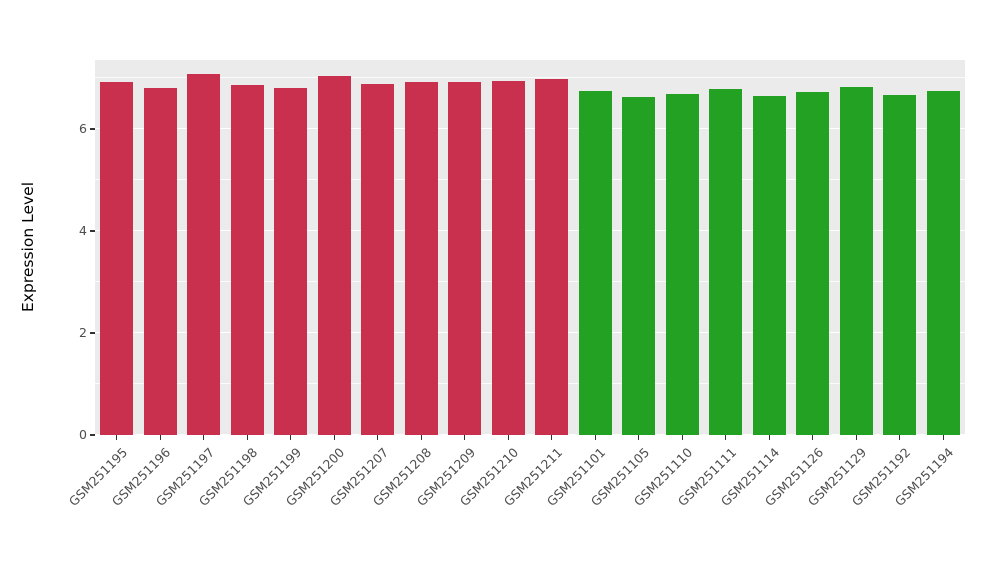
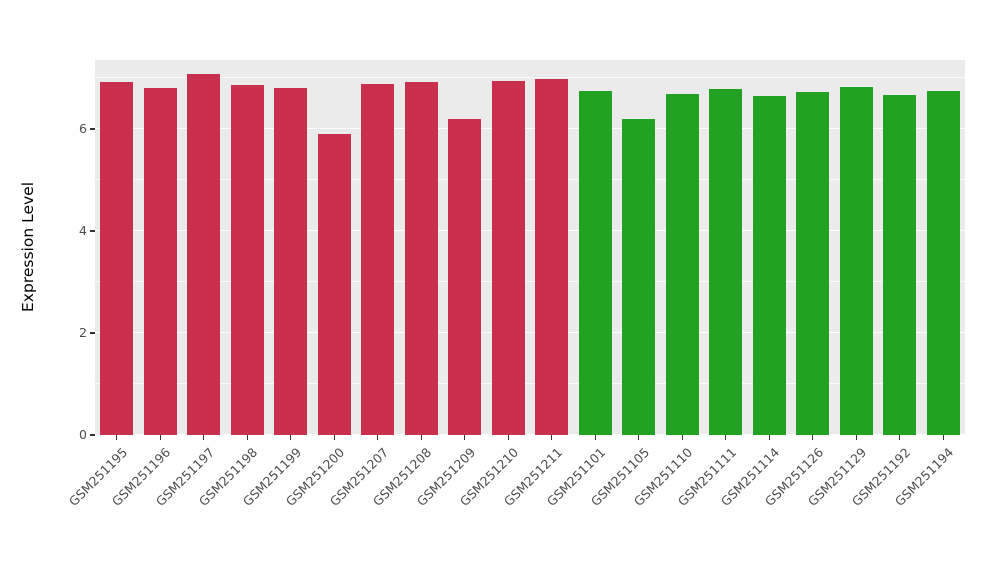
GSM251200: 7.0 -> 5.9
GSM251209: 6.9 -> 6.2
GSM251105: 6.6 -> 6.2
